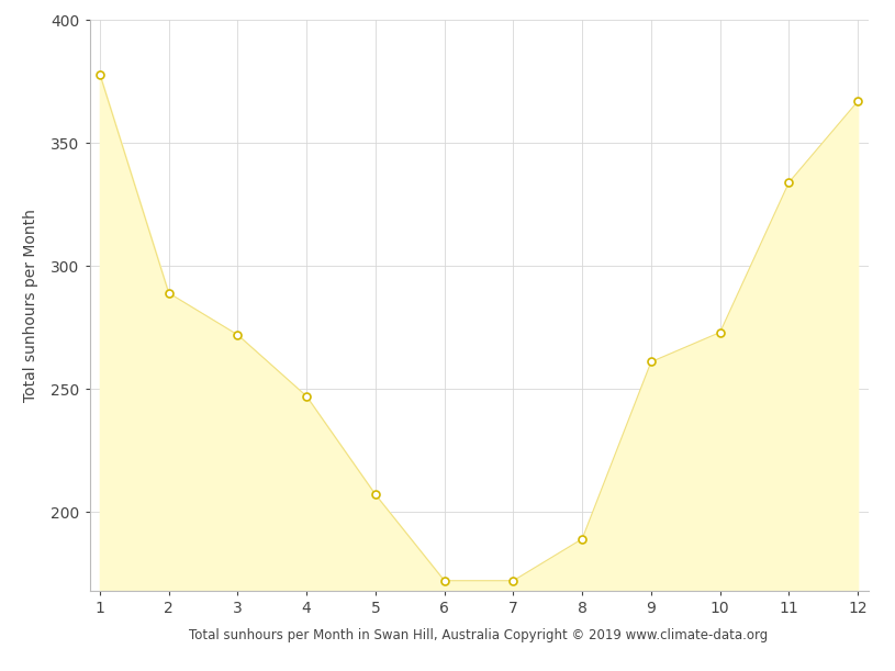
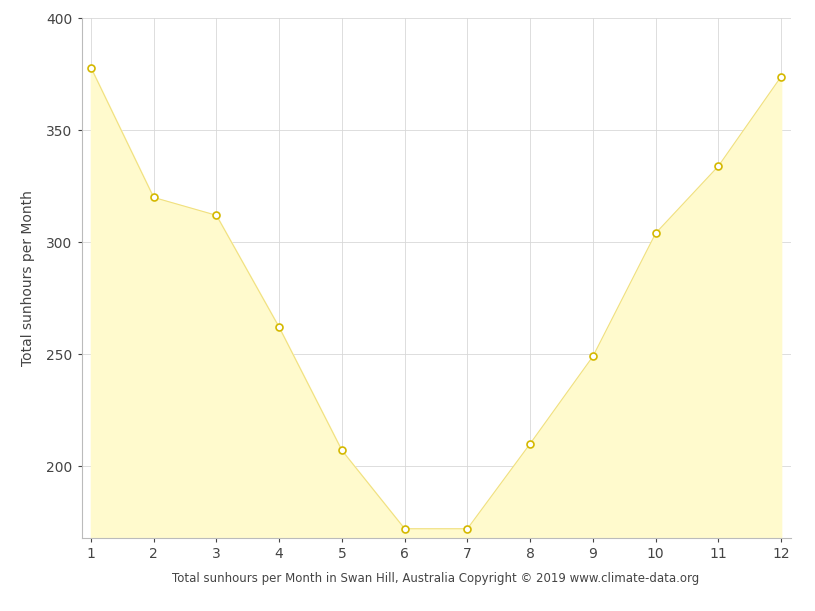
2: 289 -> 320
3: 272 -> 312
4: 247 -> 262
8: 189 -> 210
9: 261 -> 249
10: 273 -> 304
12: 367 -> 374
